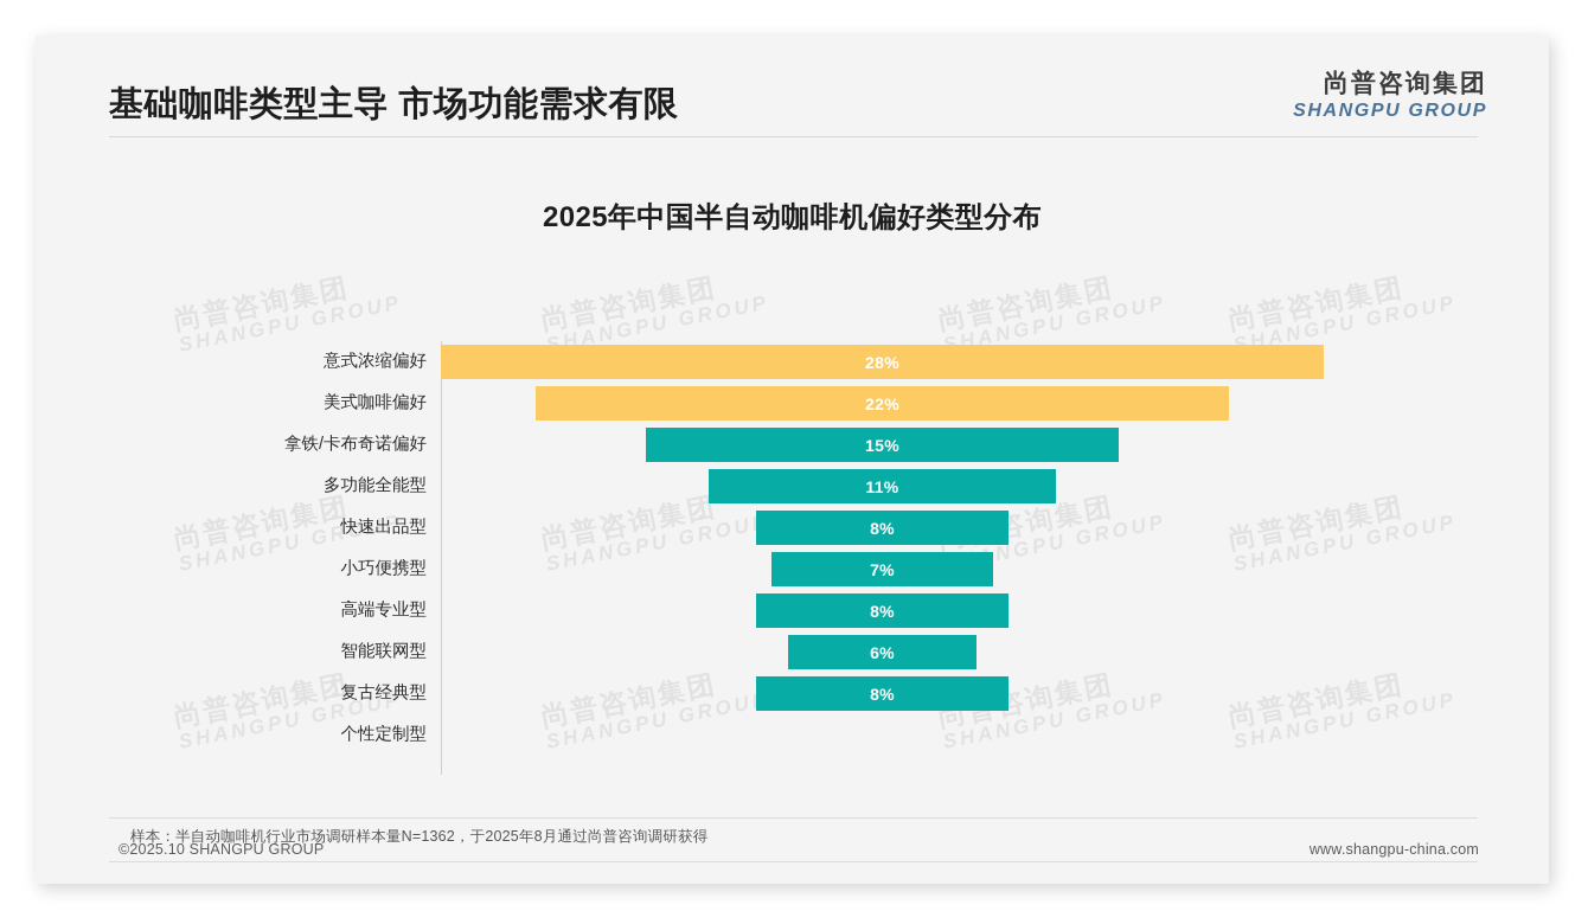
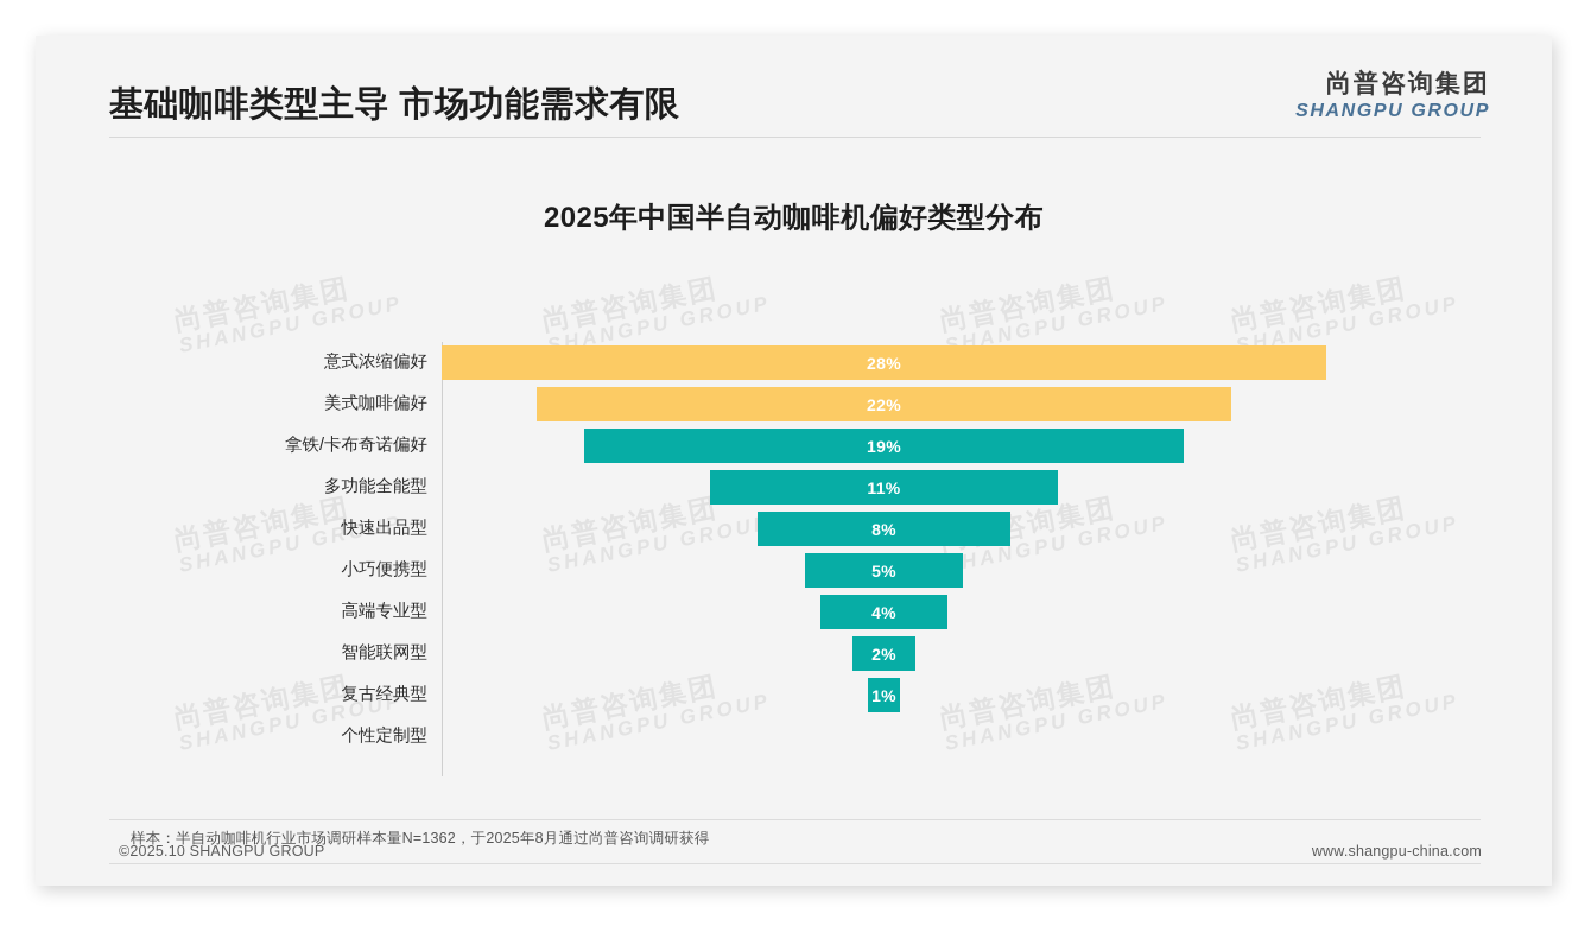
拿铁/卡布奇诺偏好: 15% -> 19%
小巧便携型: 7% -> 5%
高端专业型: 8% -> 4%
智能联网型: 6% -> 2%
复古经典型: 8% -> 1%
